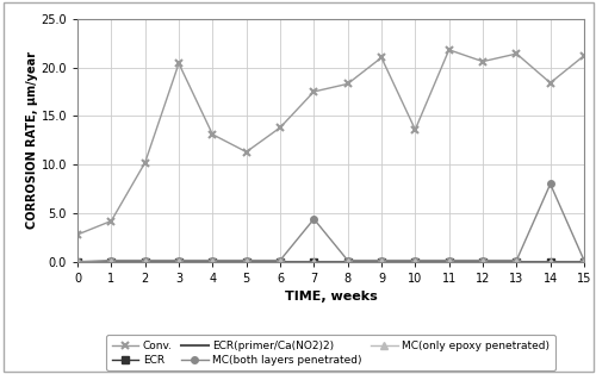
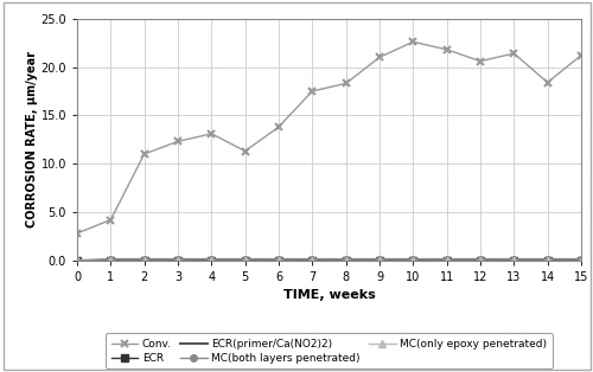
Conv./2: 10.2 -> 11.0
Conv./3: 20.4 -> 12.3
MC(both layers penetrated)/7: 4.4 -> 0.1
Conv./10: 13.6 -> 22.6
MC(both layers penetrated)/14: 8.0 -> 0.1
